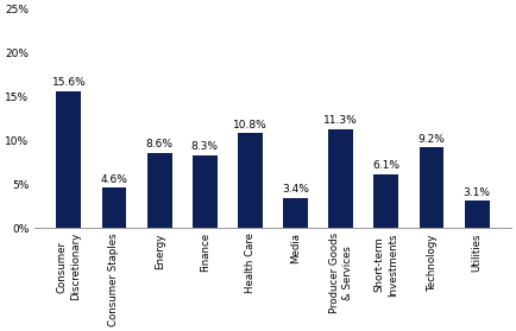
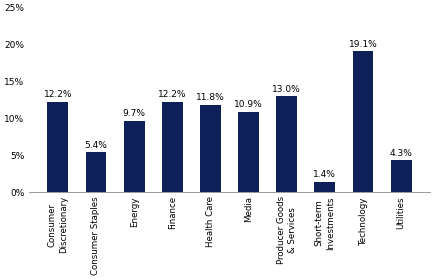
Consumer Discretionary: 15.6% -> 12.2%
Consumer Staples: 4.6% -> 5.4%
Energy: 8.6% -> 9.7%
Finance: 8.3% -> 12.2%
Health Care: 10.8% -> 11.8%
Media: 3.4% -> 10.9%
Producer Goods & Services: 11.3% -> 13.0%
Short-term Investments: 6.1% -> 1.4%
Technology: 9.2% -> 19.1%
Utilities: 3.1% -> 4.3%
